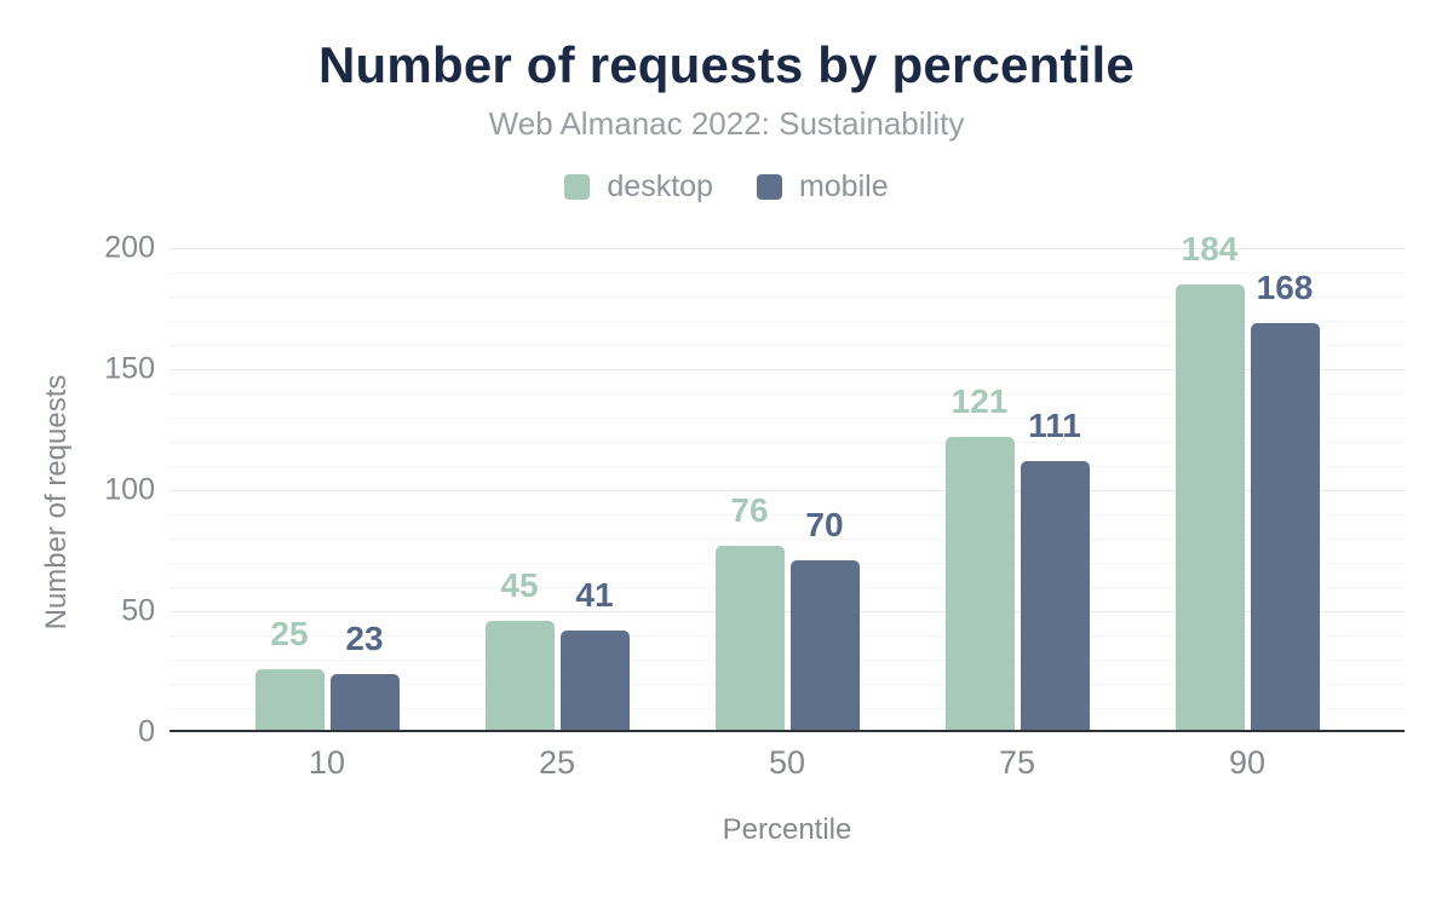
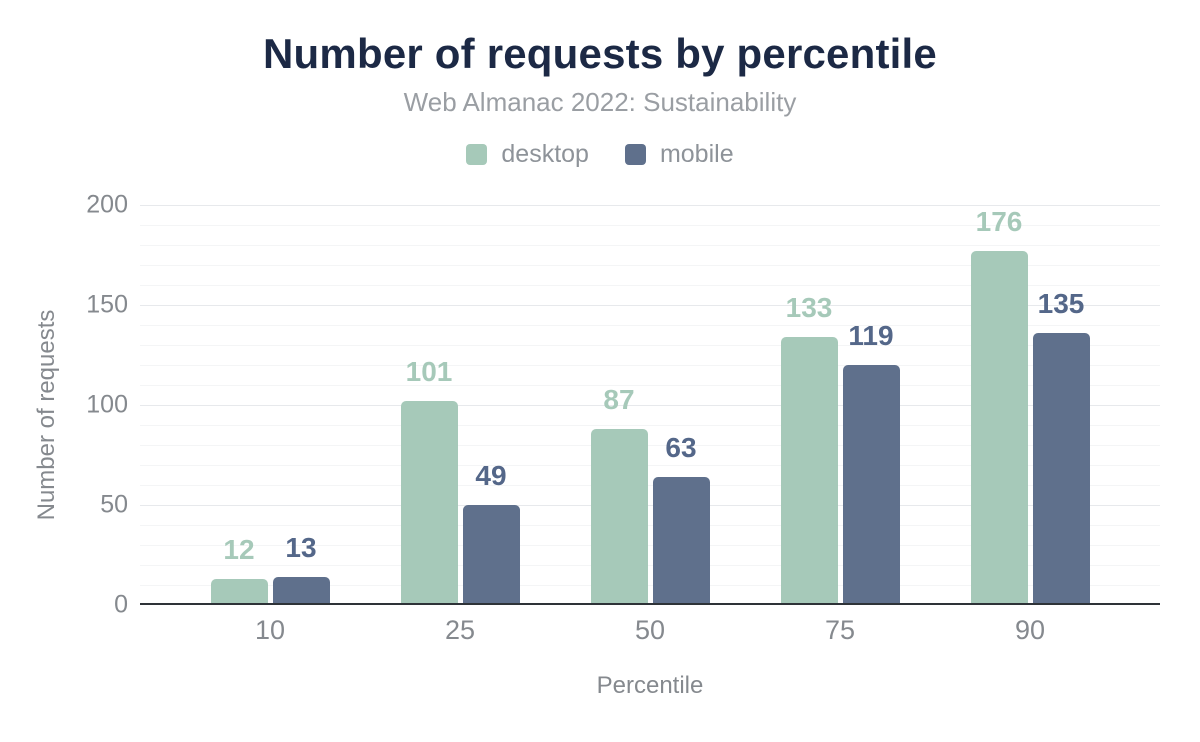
desktop/10: 25 -> 12
mobile/10: 23 -> 13
desktop/25: 45 -> 101
mobile/25: 41 -> 49
desktop/50: 76 -> 87
mobile/50: 70 -> 63
desktop/75: 121 -> 133
mobile/75: 111 -> 119
desktop/90: 184 -> 176
mobile/90: 168 -> 135
